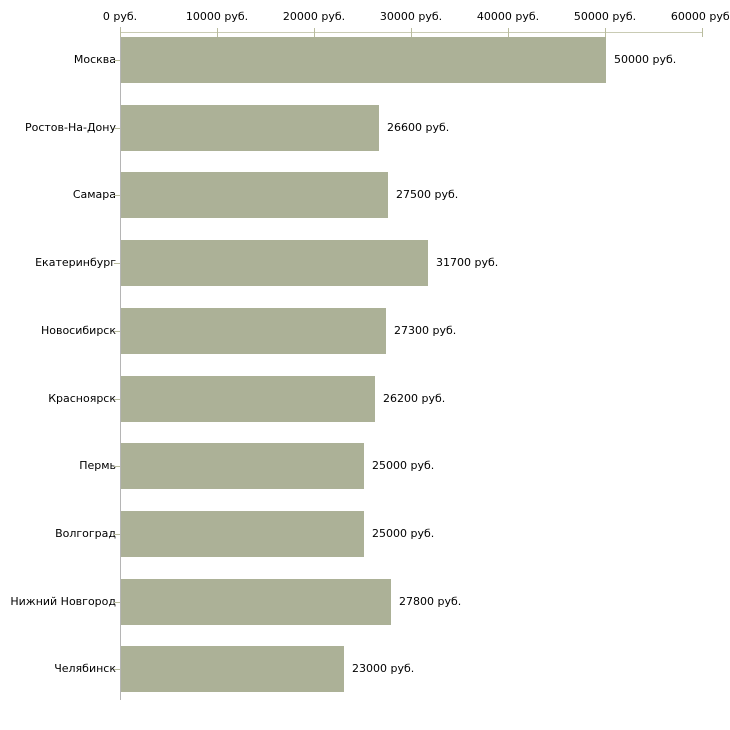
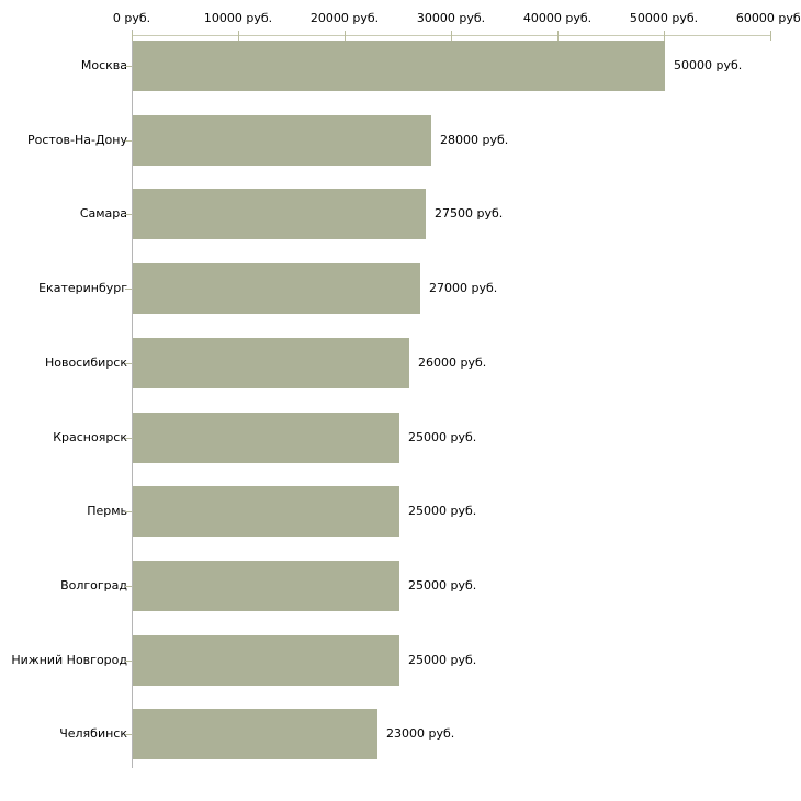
Ростов-На-Дону: 26600 -> 28000
Екатеринбург: 31700 -> 27000
Новосибирск: 27300 -> 26000
Красноярск: 26200 -> 25000
Нижний Новгород: 27800 -> 25000
